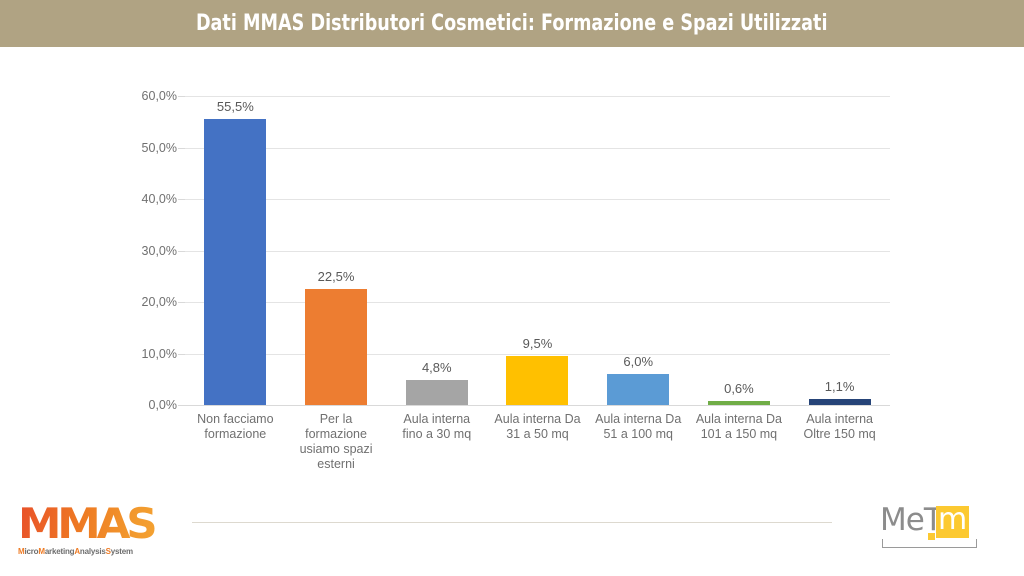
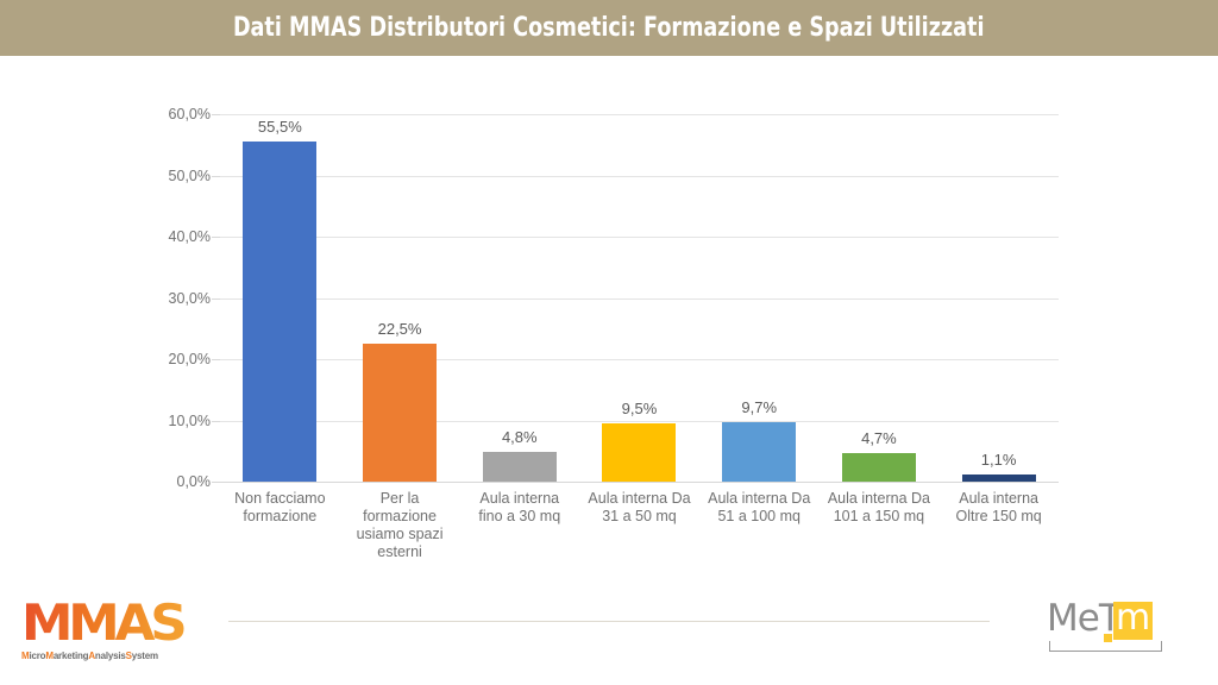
Aula interna Da 51 a 100 mq: 6,0% -> 9,7%
Aula interna Da 101 a 150 mq: 0,6% -> 4,7%
